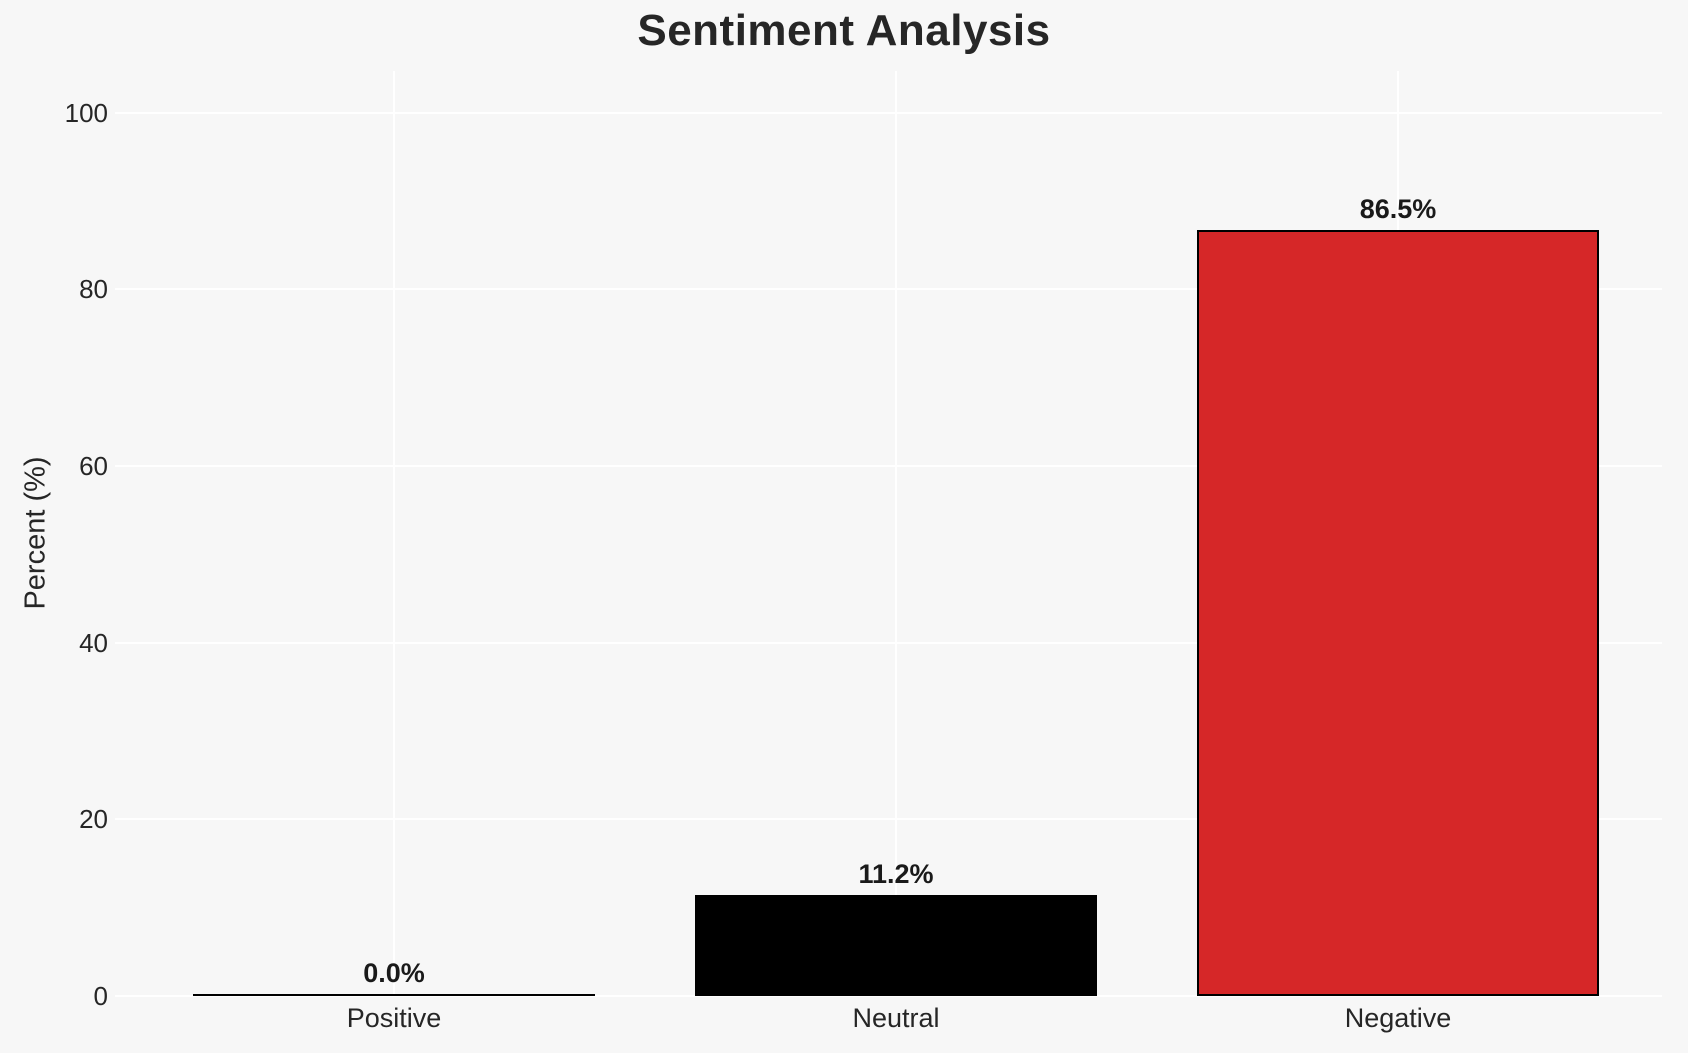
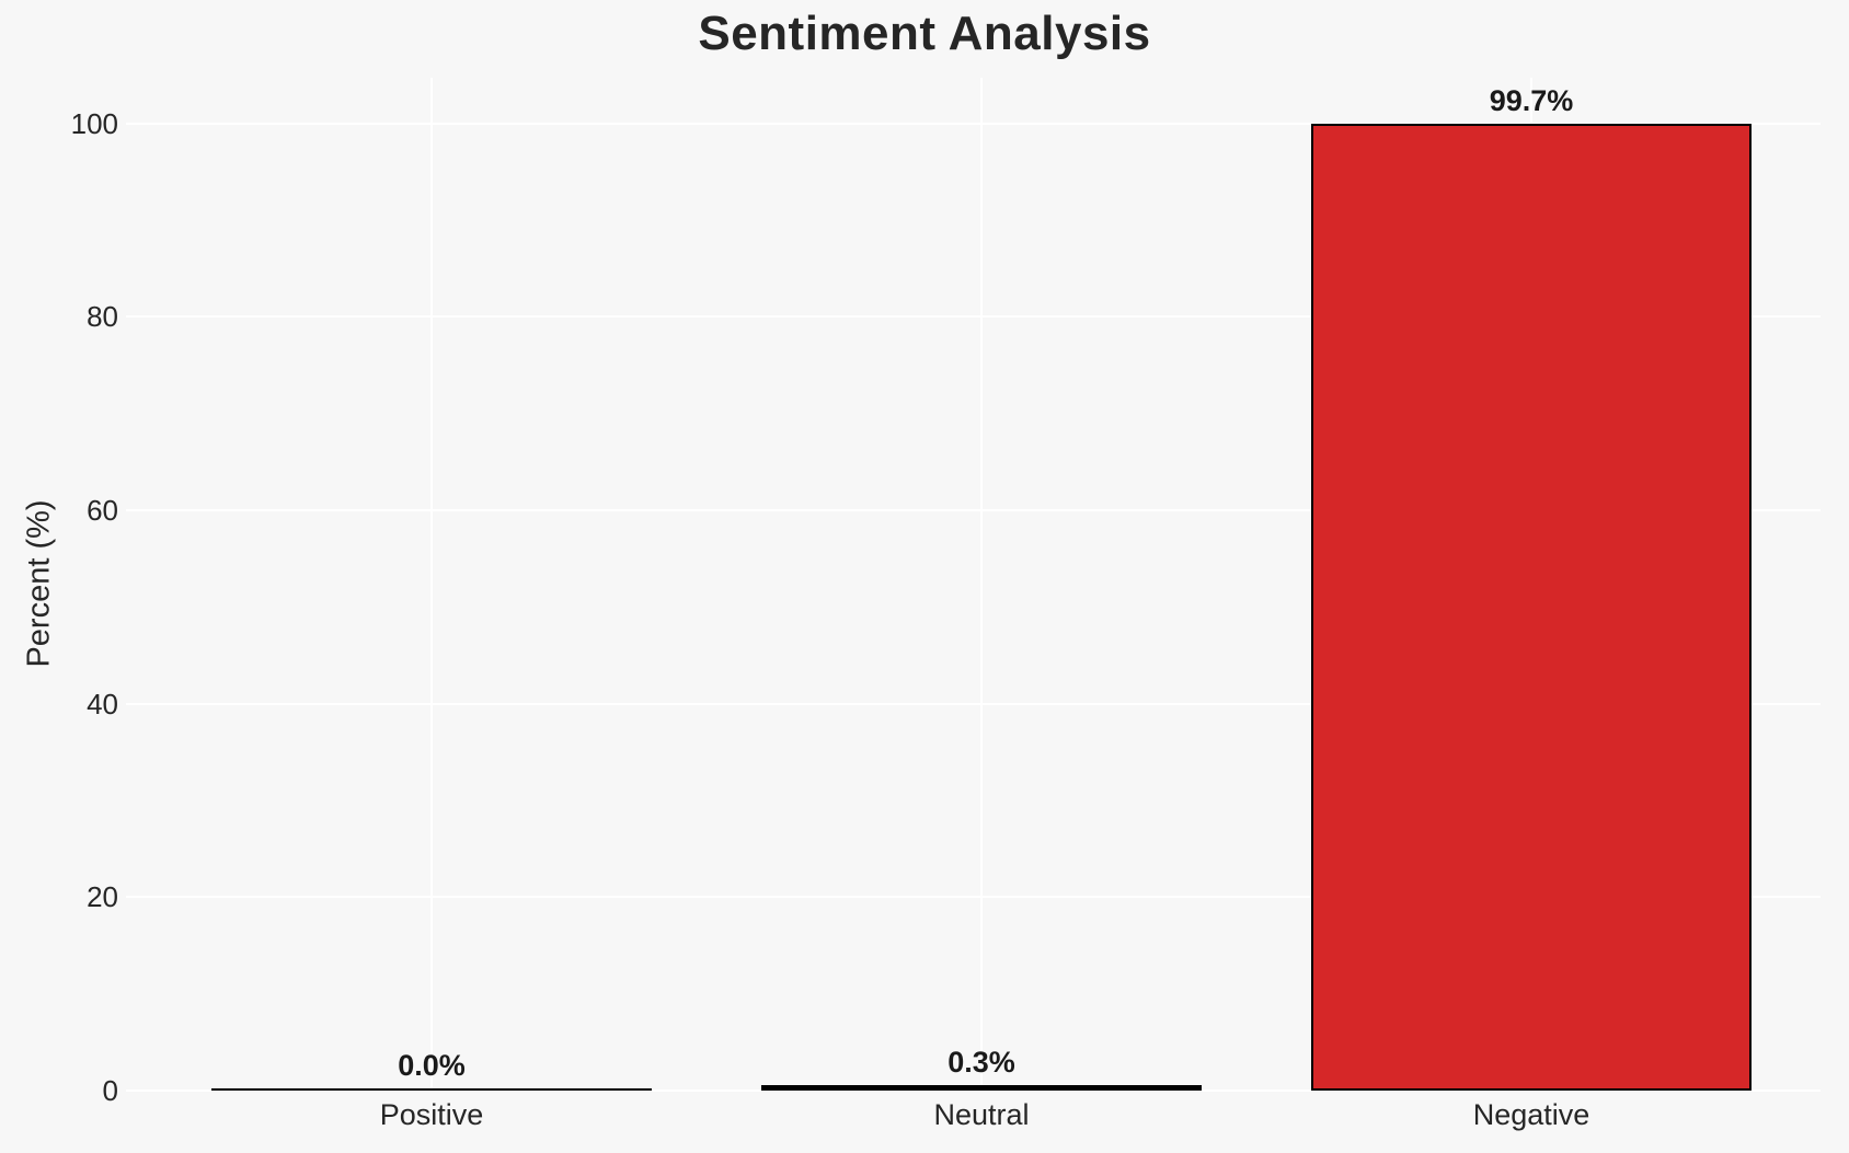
Neutral: 11.2% -> 0.3%
Negative: 86.5% -> 99.7%
